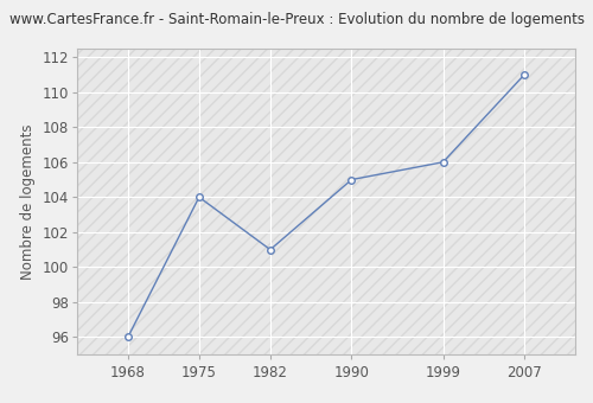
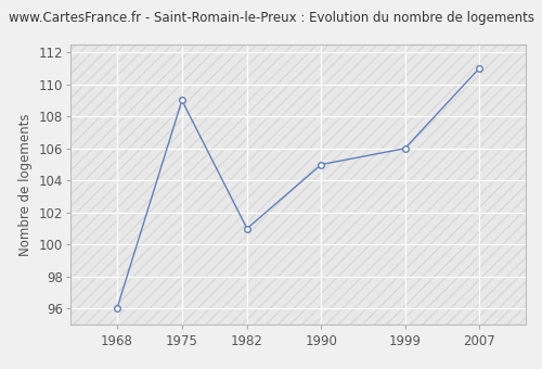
1975: 104 -> 109
